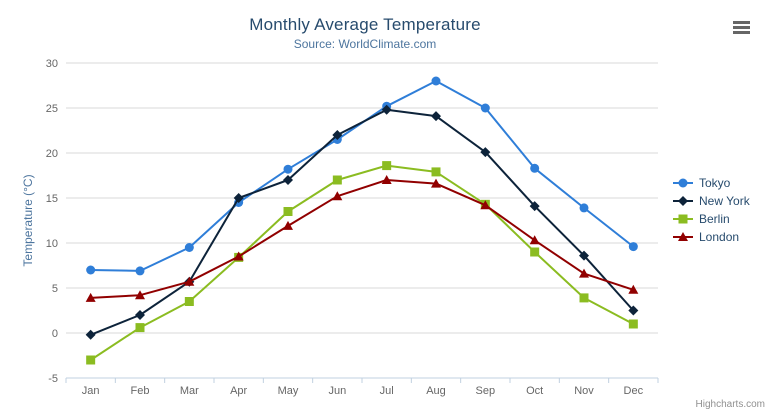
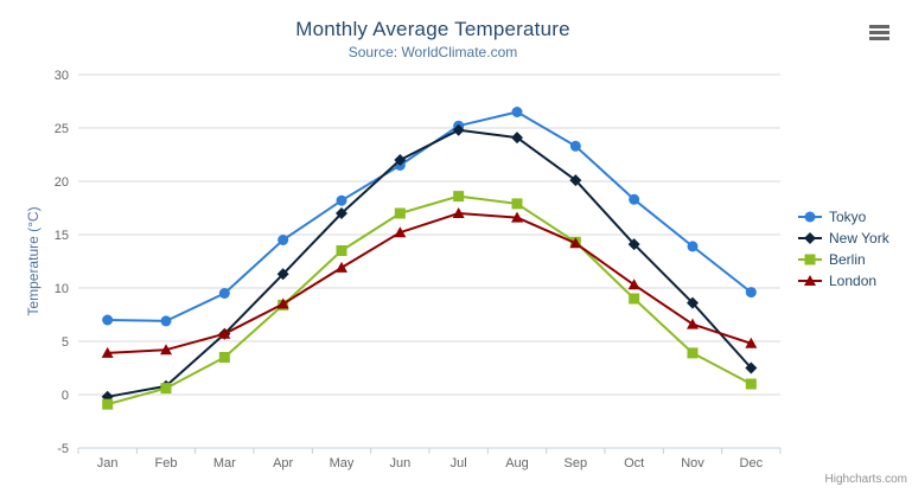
Berlin/Jan: -3 -> -1
New York/Feb: 2 -> 1
New York/Apr: 15 -> 11
Tokyo/Aug: 28 -> 26
Tokyo/Sep: 25 -> 23
